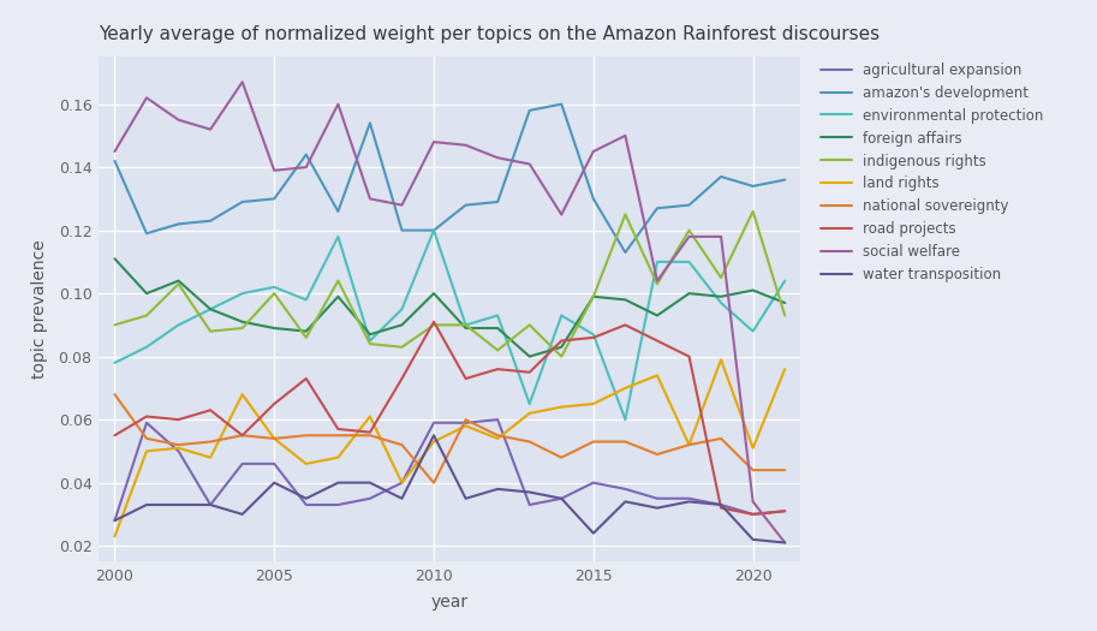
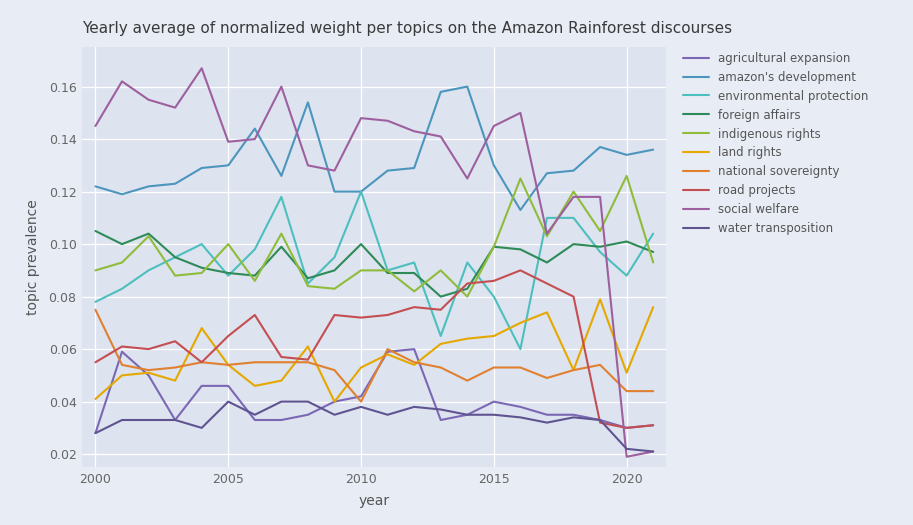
amazon's development/2000: 0.142 -> 0.122
foreign affairs/2000: 0.111 -> 0.105
land rights/2000: 0.023 -> 0.041
national sovereignty/2000: 0.068 -> 0.075
environmental protection/2005: 0.102 -> 0.088
agricultural expansion/2010: 0.059 -> 0.042
road projects/2010: 0.091 -> 0.072
water transposition/2010: 0.055 -> 0.038
environmental protection/2015: 0.087 -> 0.080
water transposition/2015: 0.024 -> 0.035
social welfare/2020: 0.034 -> 0.019
